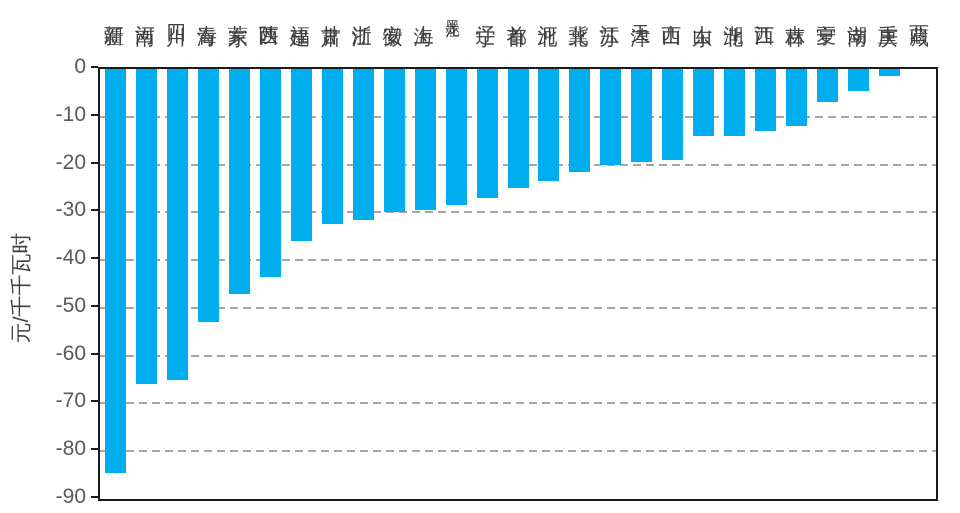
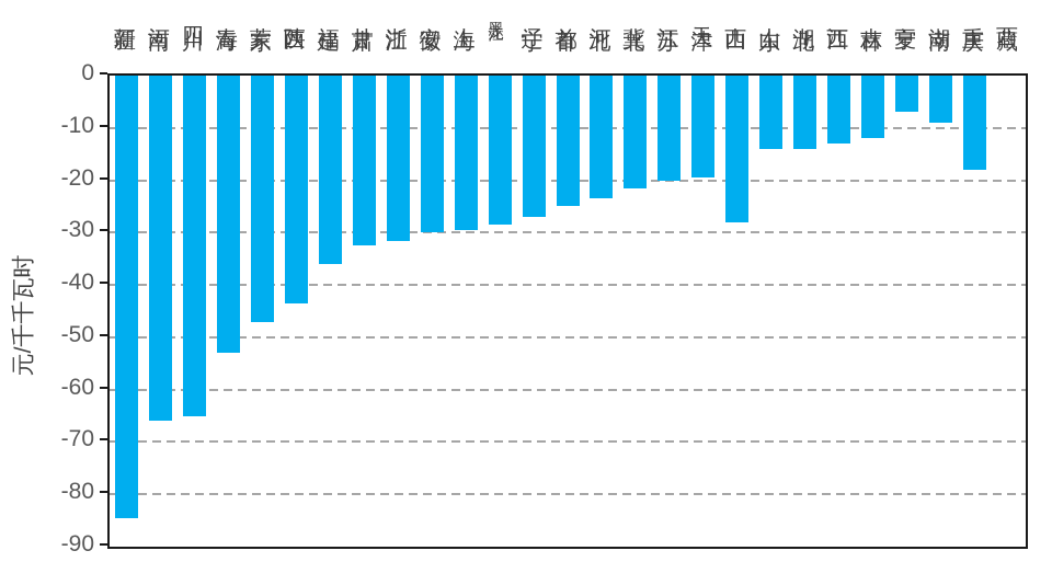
山西: -19 -> -28
湖南: -4 -> -9
重庆: -2 -> -18
